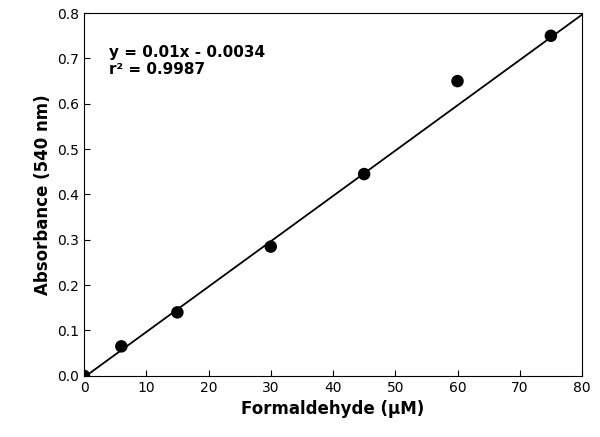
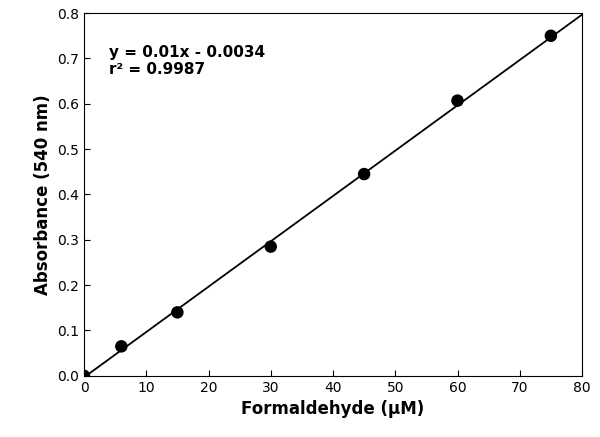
60: 0.650 -> 0.607
